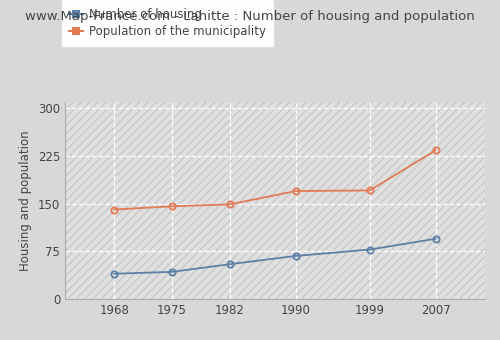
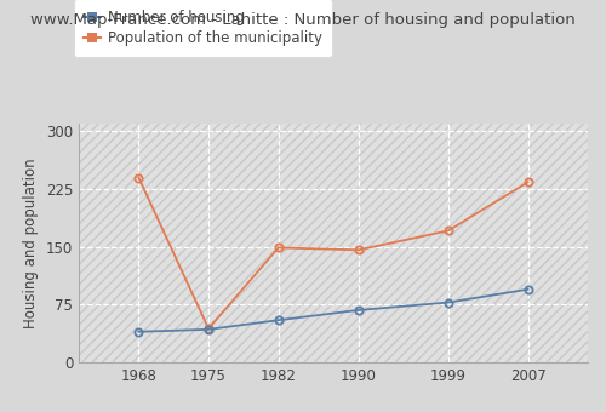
Population of the municipality/1968: 141 -> 240
Population of the municipality/1975: 146 -> 44
Population of the municipality/1990: 170 -> 146
